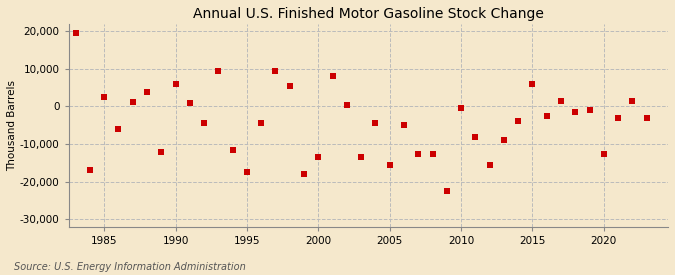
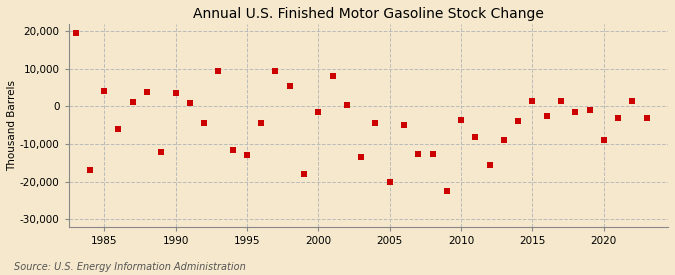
1985: 2,500 -> 4,200
1990: 6,000 -> 3,500
1995: -17,500 -> -13,000
2000: -13,500 -> -1,500
2005: -15,500 -> -20,000
2010: -500 -> -3,500
2015: 6,000 -> 1,500
2020: -12,500 -> -9,000
